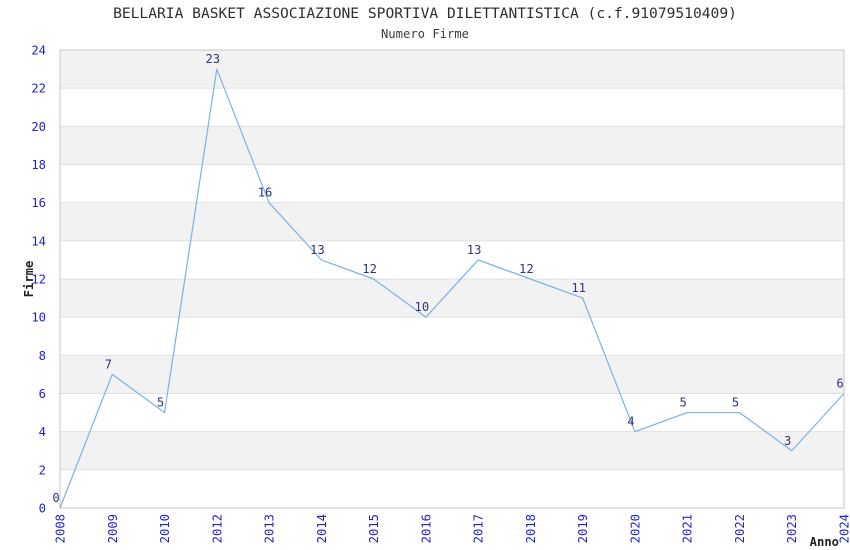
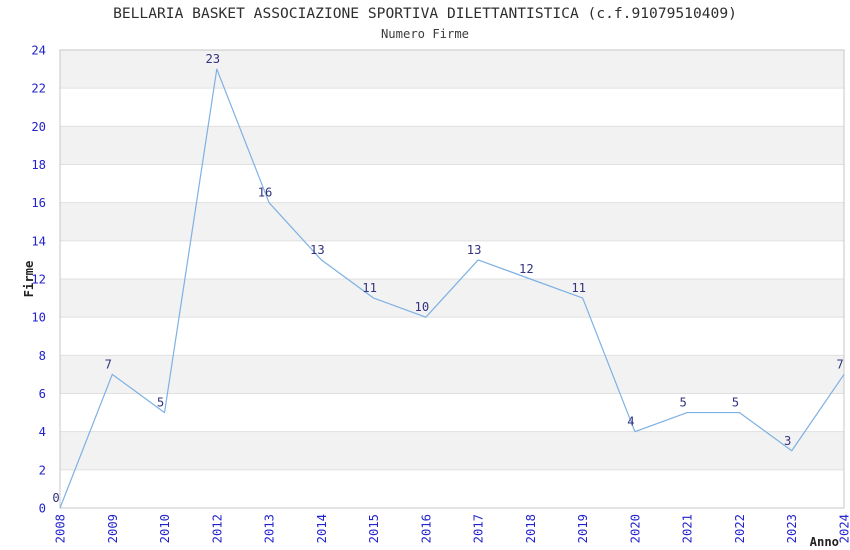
2015: 12 -> 11
2024: 6 -> 7
